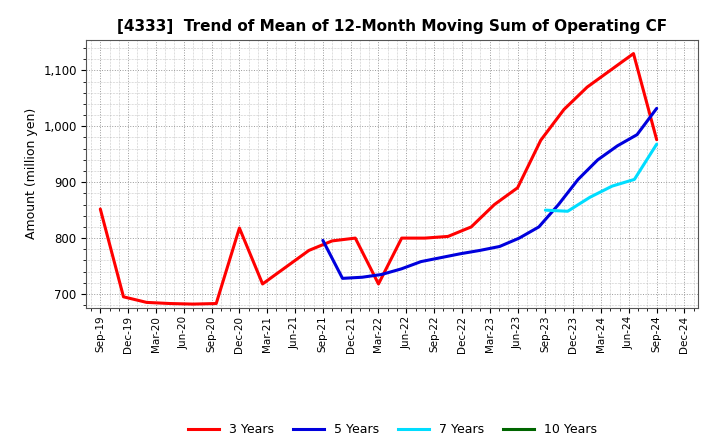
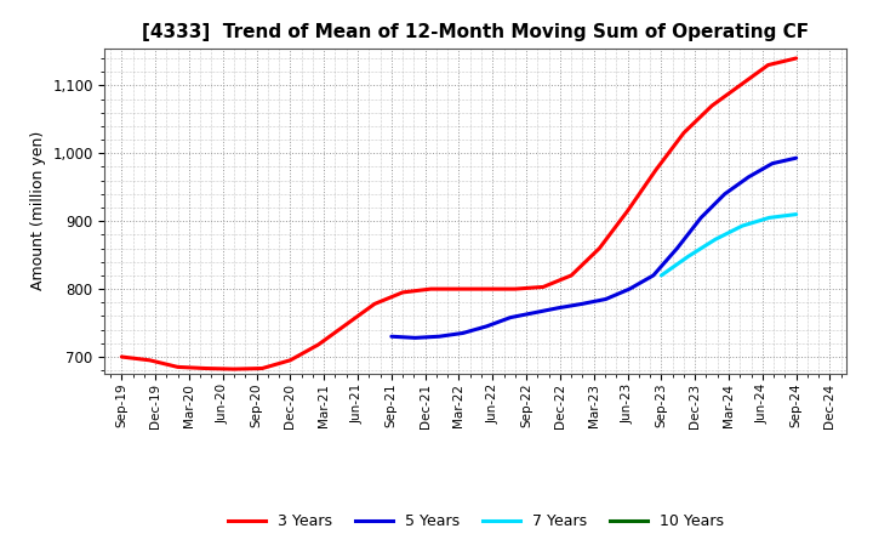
3 Years/Sep-19: 852 -> 700
3 Years/Dec-20: 818 -> 695
5 Years/Sep-21: 796 -> 730
3 Years/Mar-22: 718 -> 800
3 Years/Jun-23: 890 -> 915
7 Years/Sep-23: 850 -> 820
3 Years/Sep-24: 976 -> 1,140
5 Years/Sep-24: 1,032 -> 993
7 Years/Sep-24: 968 -> 910
